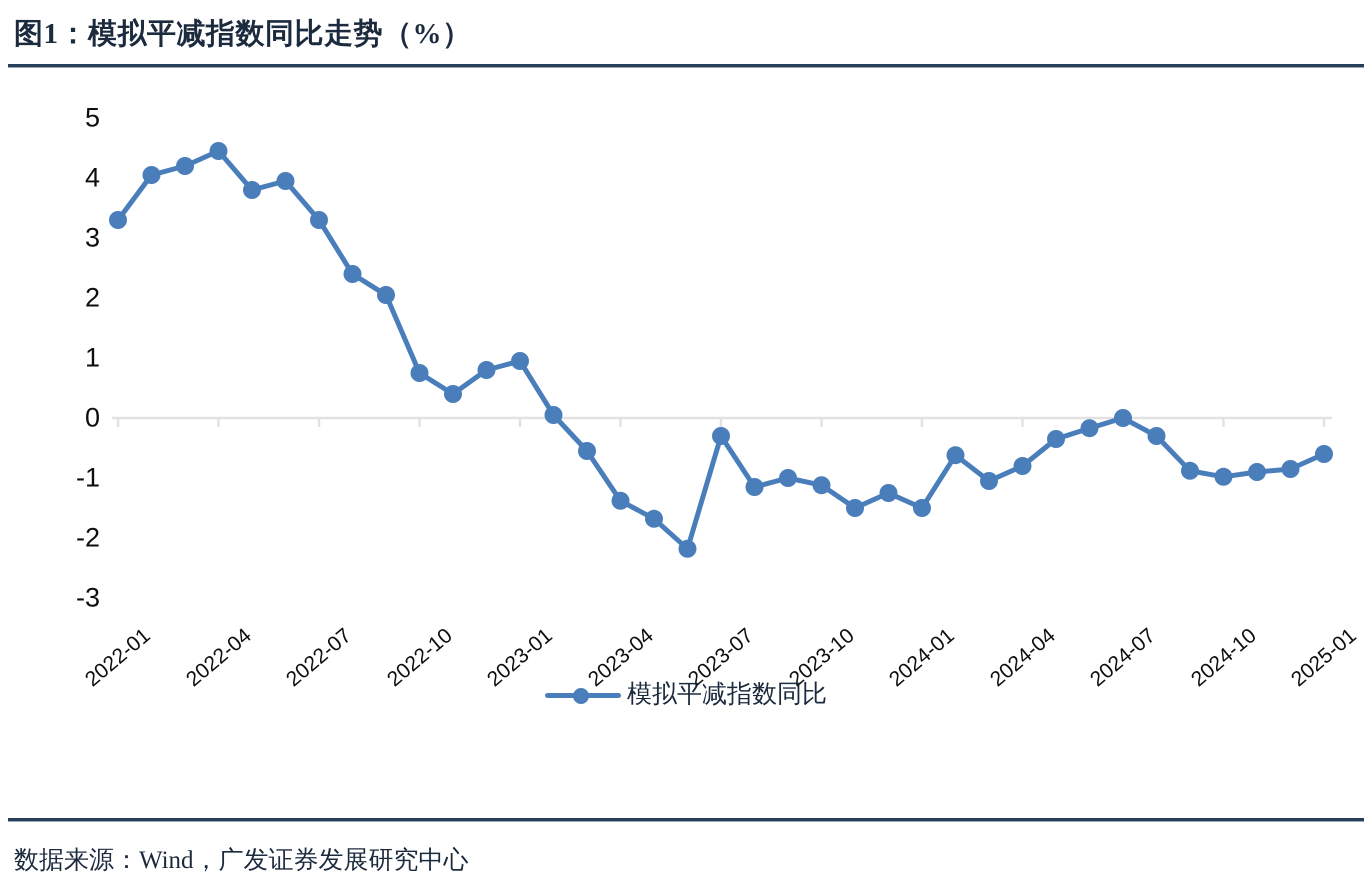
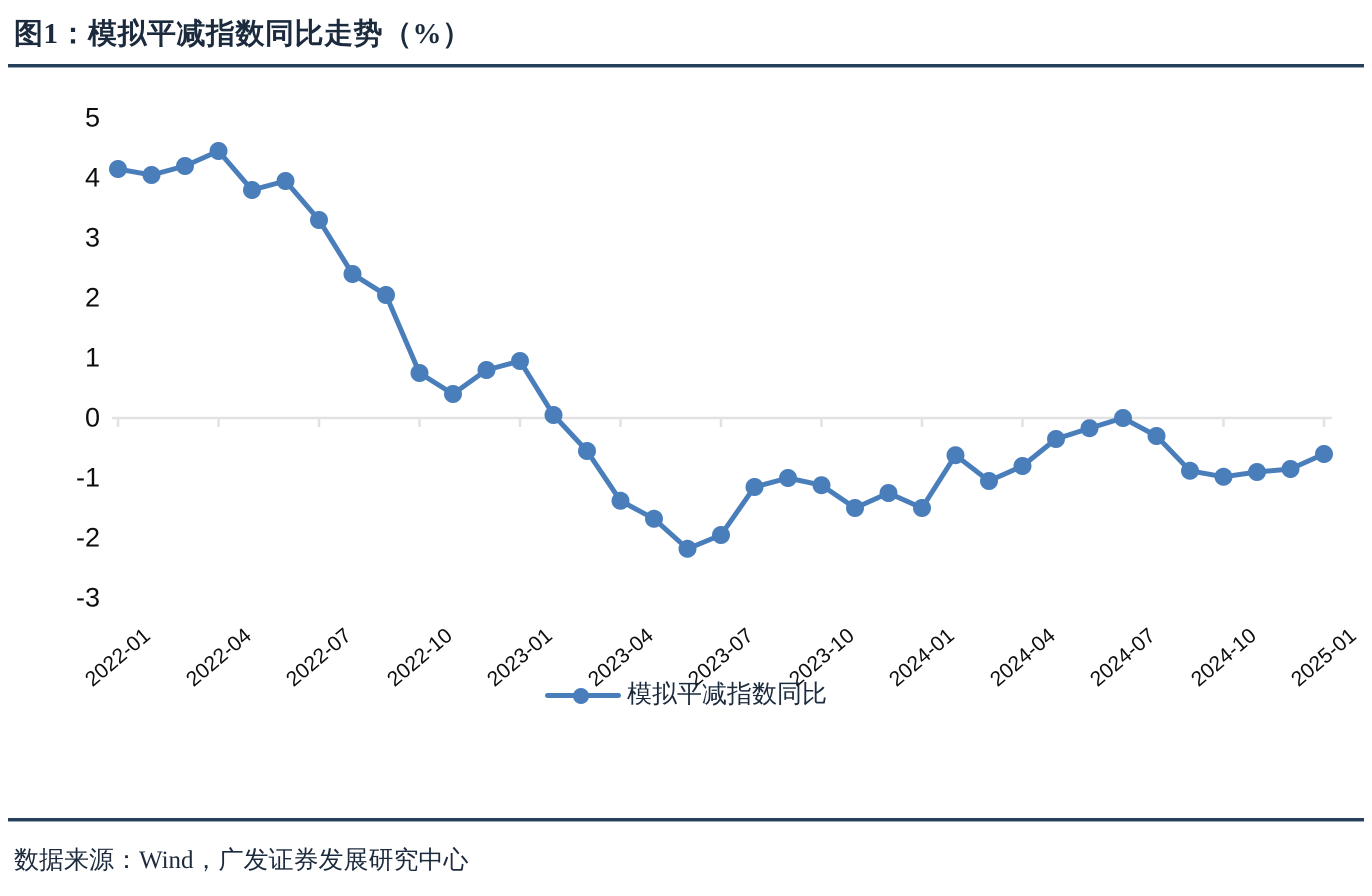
2022-01: 3.3 -> 4.2
2023-07: -0.3 -> -1.9
